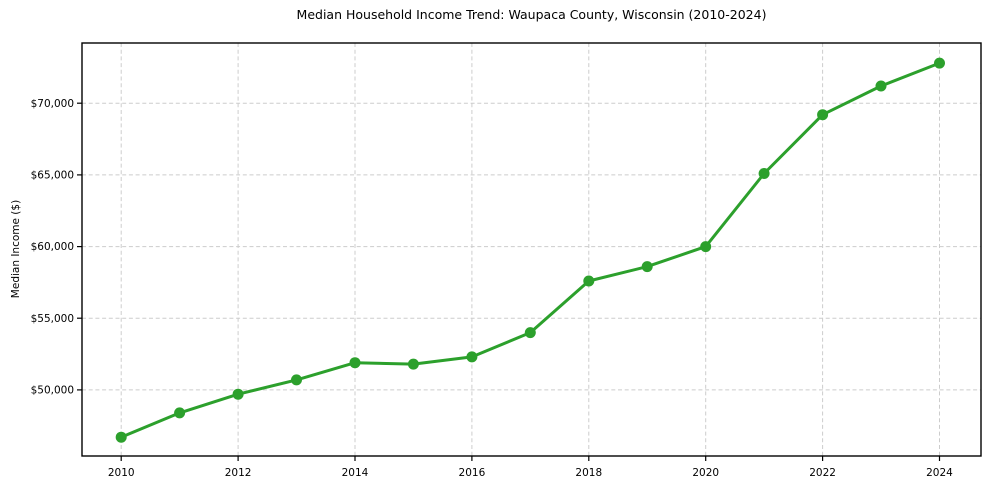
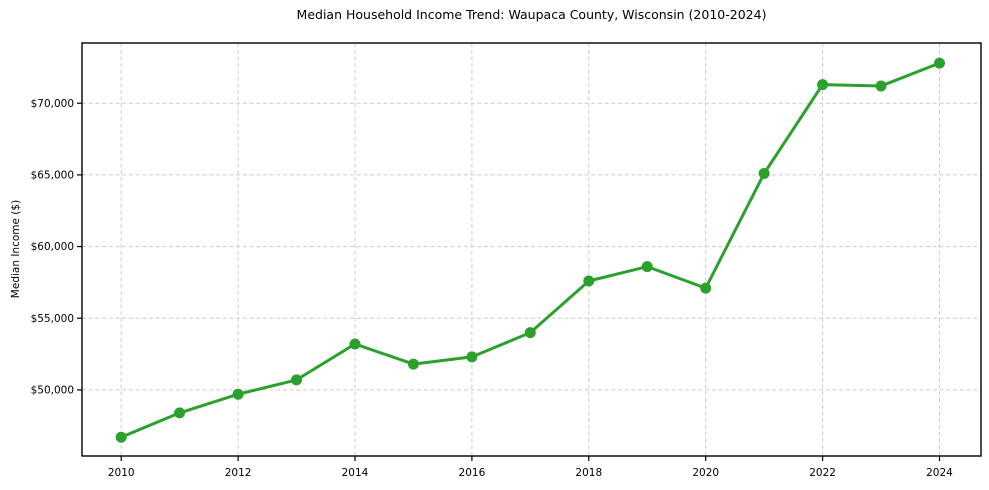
2014: $51900 -> $53200
2020: $60000 -> $57100
2022: $69200 -> $71300
